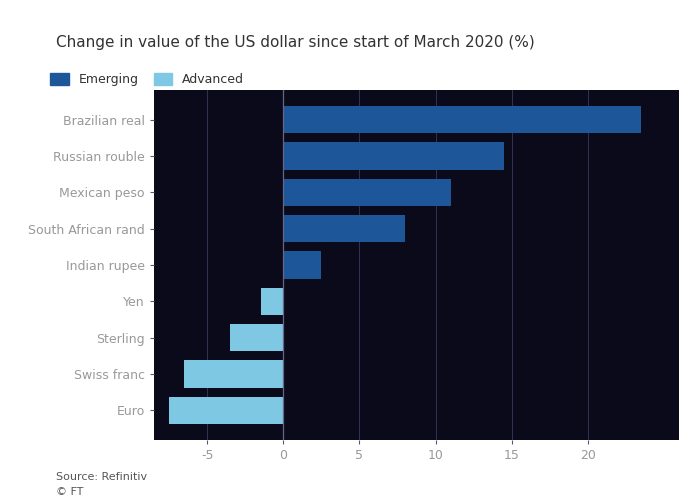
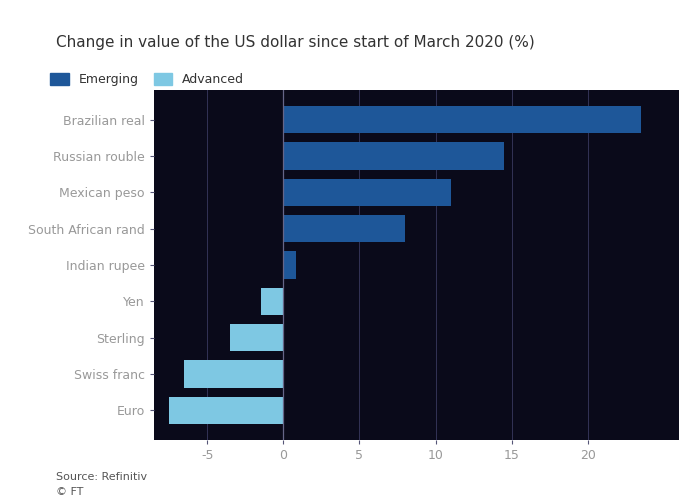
Indian rupee: 2.5 -> 0.8
